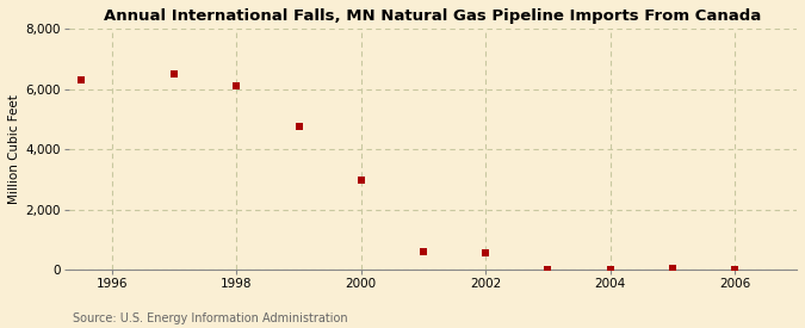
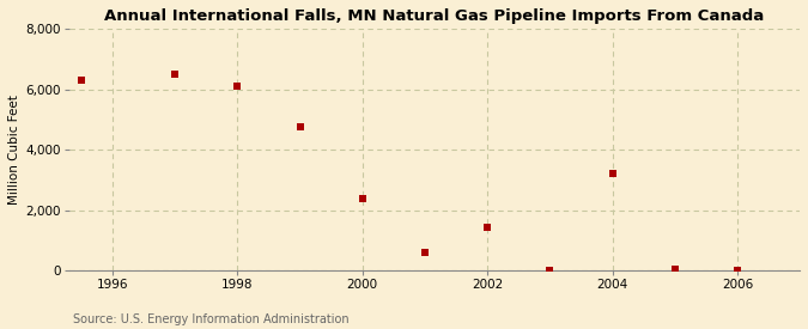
2000: 2,980 -> 2,400
2002: 580 -> 1,450
2004: 20 -> 3,200
